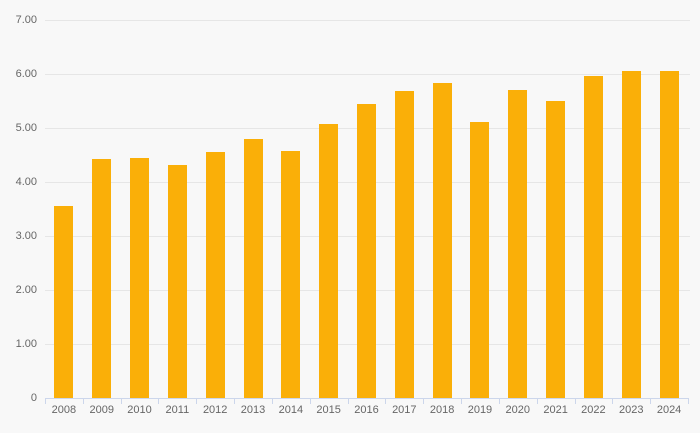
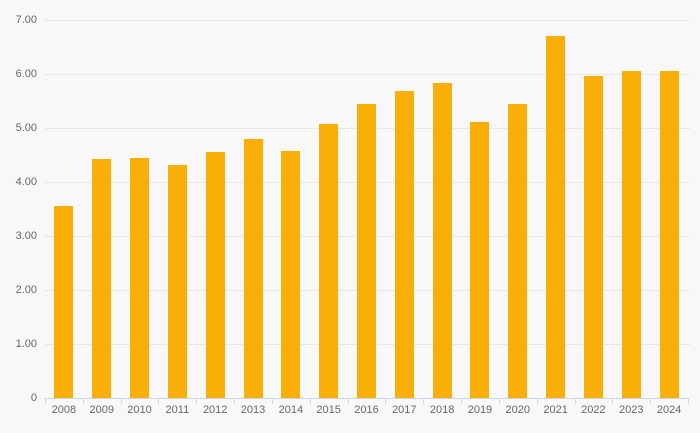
2020: 5.7 -> 5.5
2021: 5.5 -> 6.7
